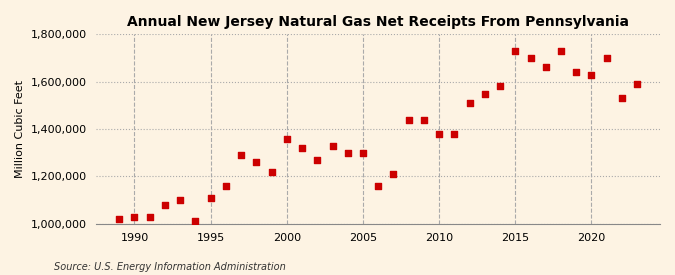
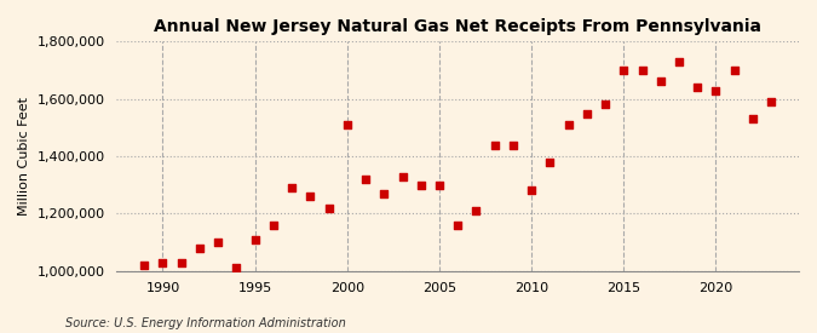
2000: 1,360,000 -> 1,510,000
2010: 1,380,000 -> 1,280,000
2015: 1,730,000 -> 1,700,000
